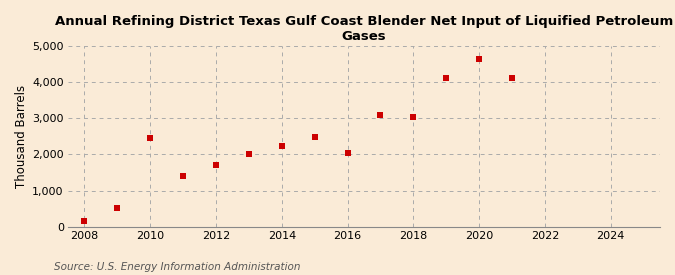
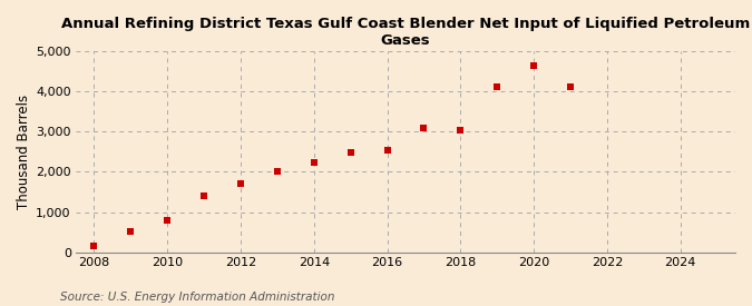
2010: 2,450 -> 780
2016: 2,050 -> 2,530
